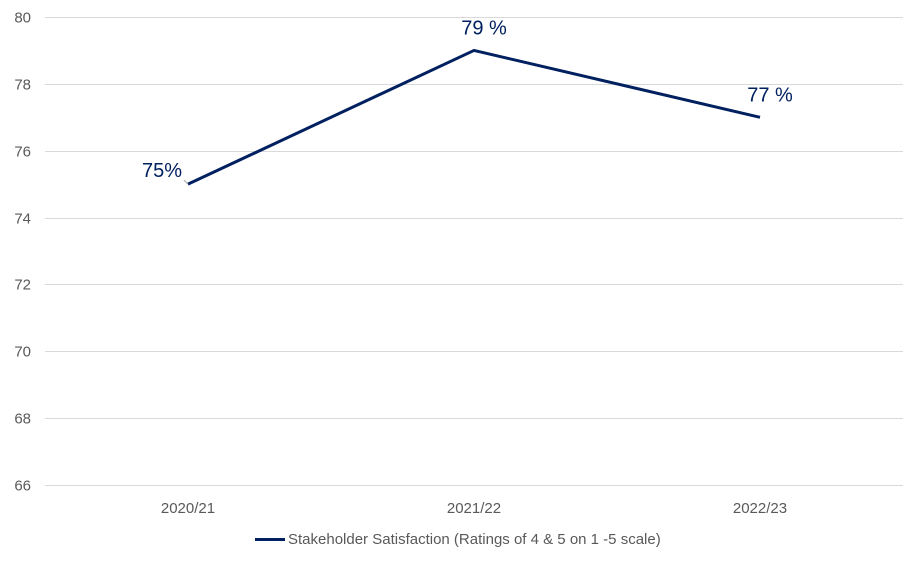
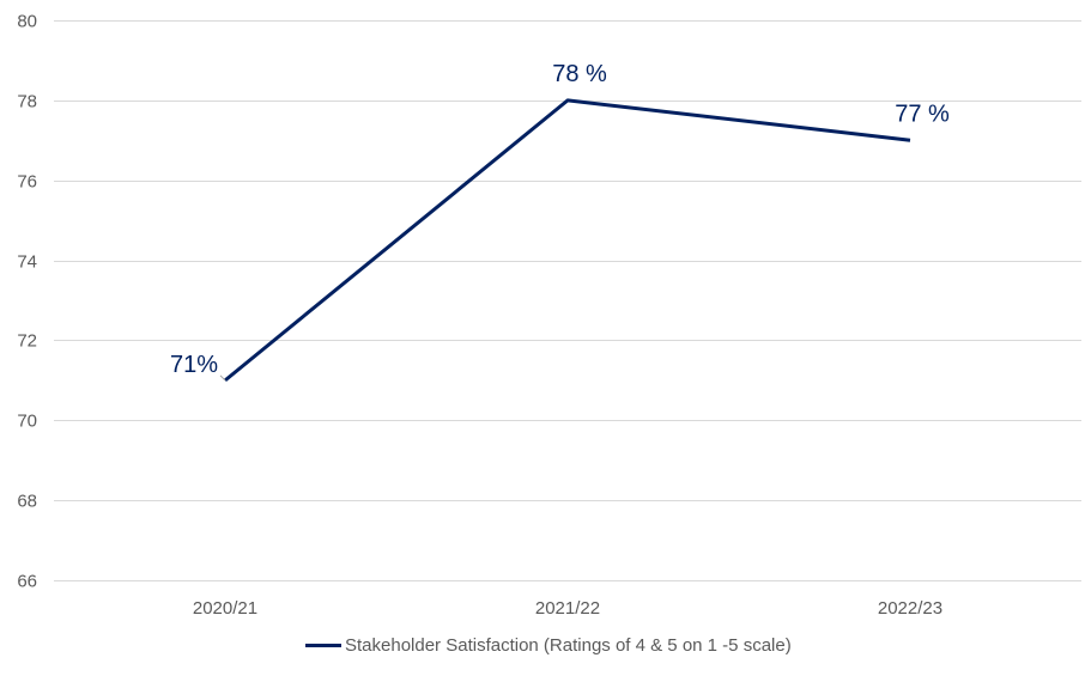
2020/21: 75% -> 71%
2021/22: 79 -> 78
